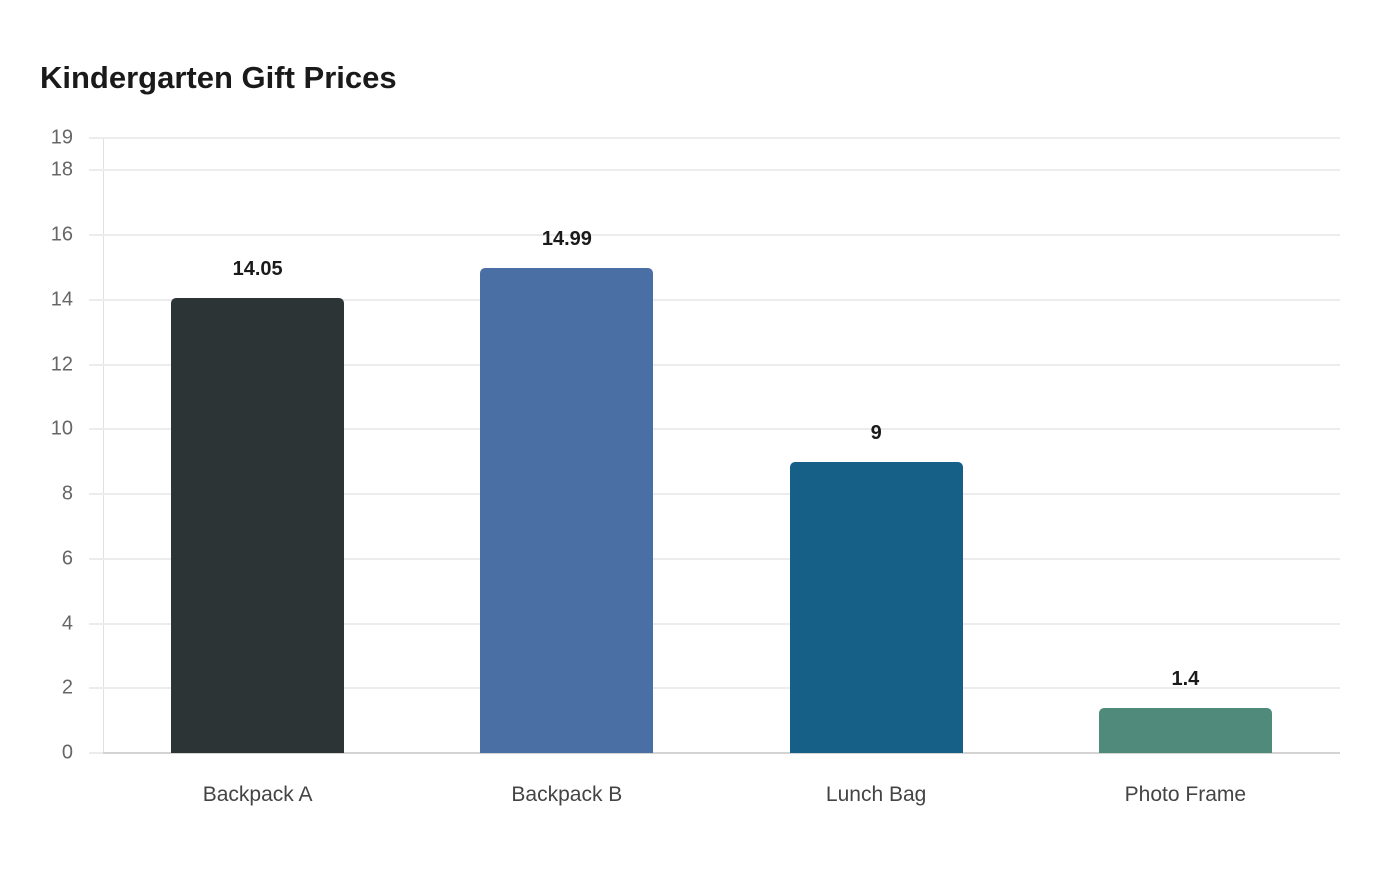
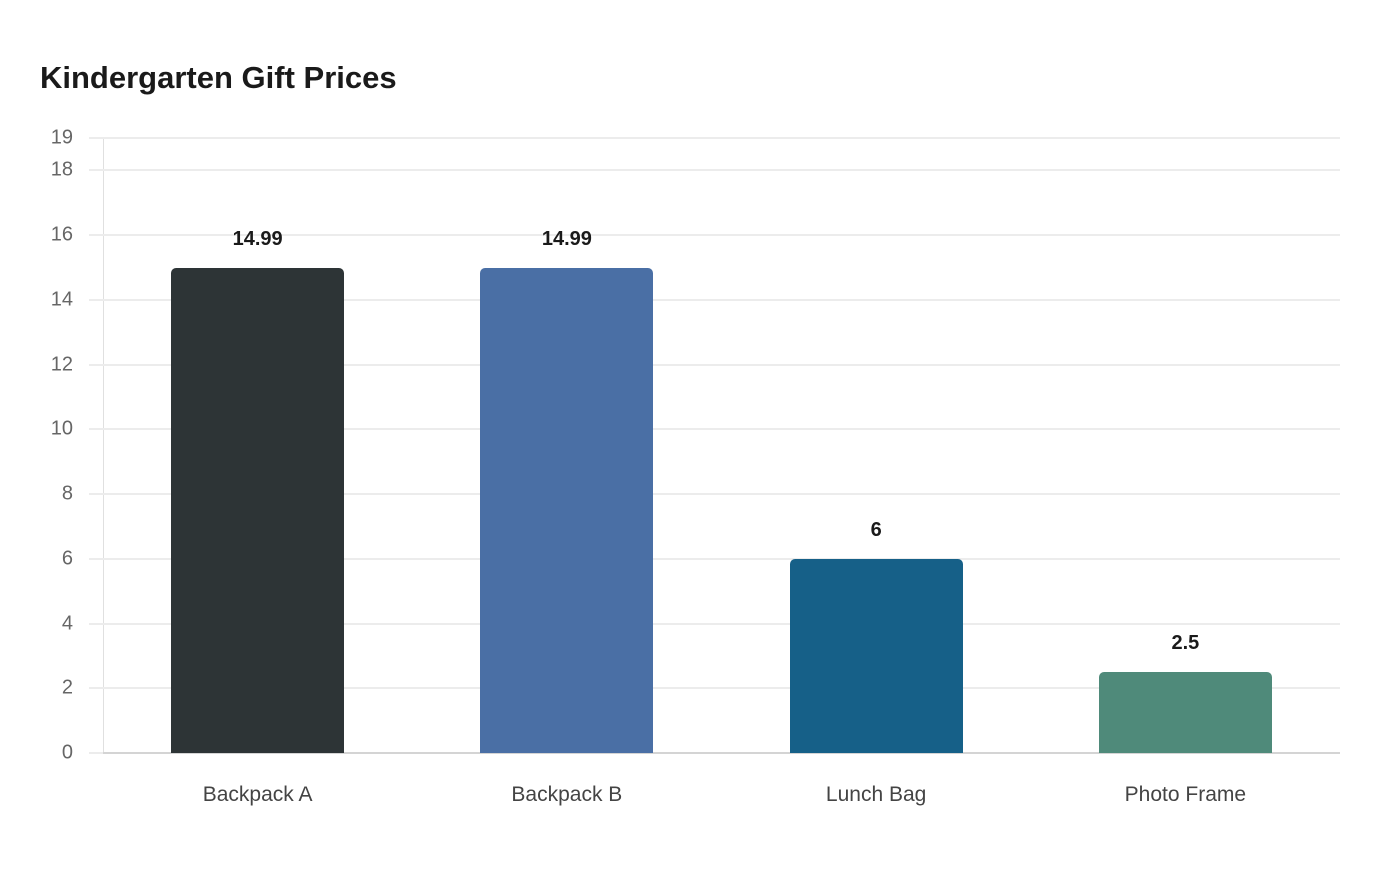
Backpack A: 14.05 -> 14.99
Lunch Bag: 9 -> 6
Photo Frame: 1.4 -> 2.5
